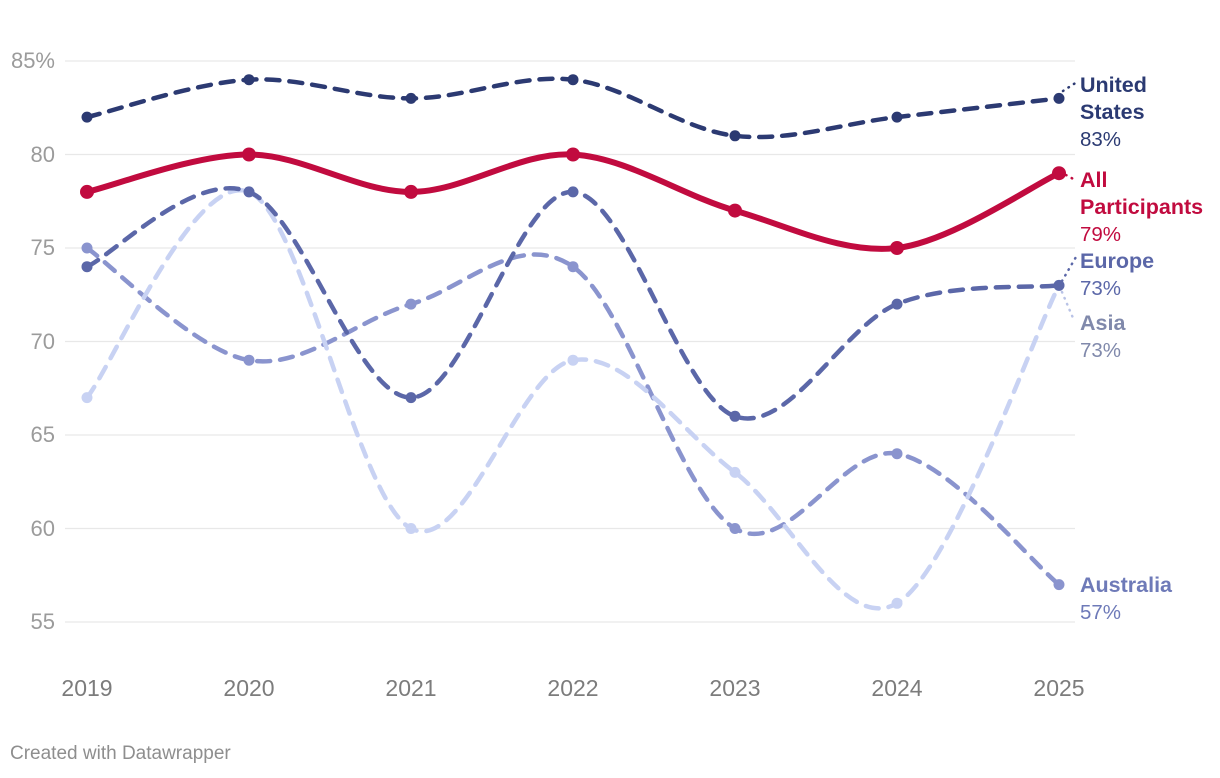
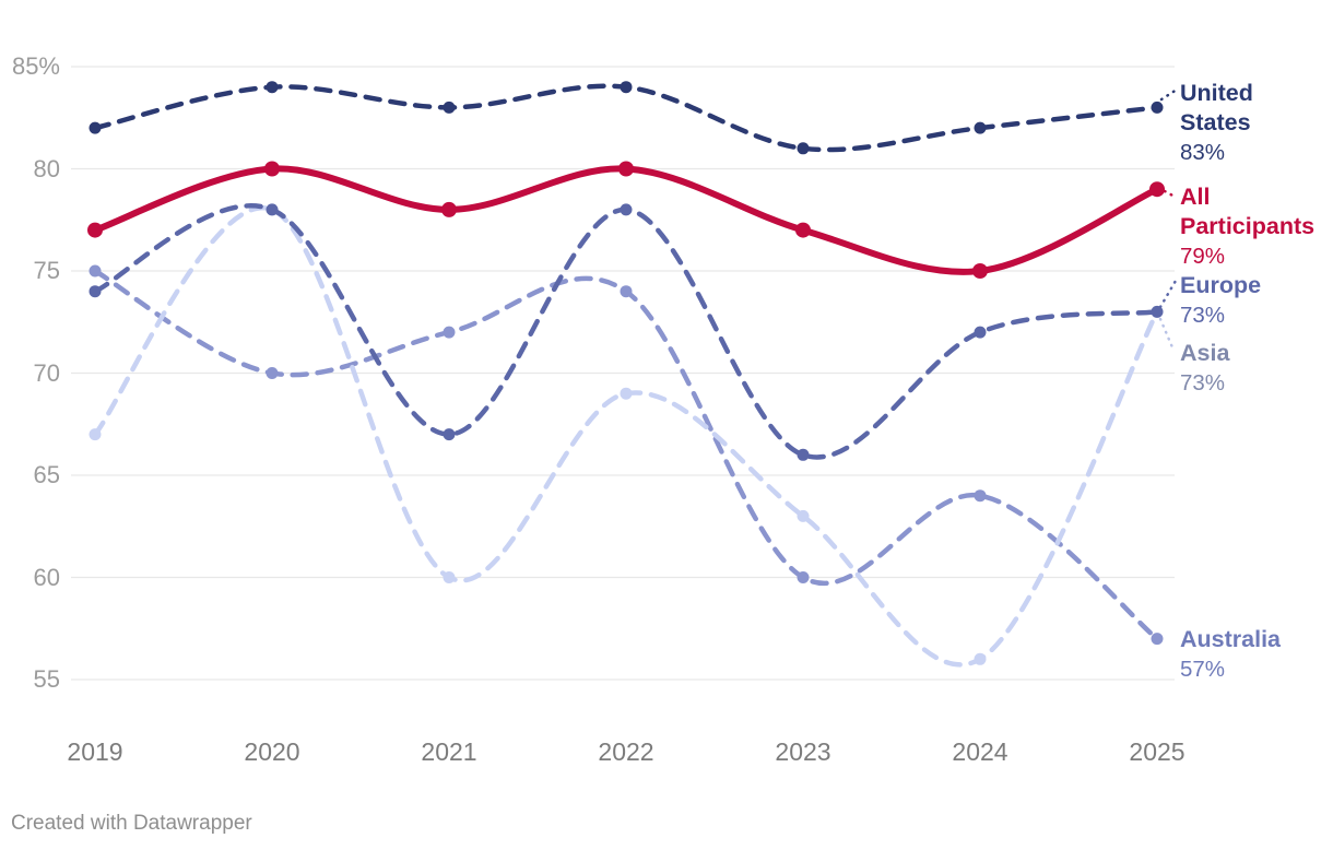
All Participants/2019: 78% -> 77%
Australia/2020: 69% -> 70%
